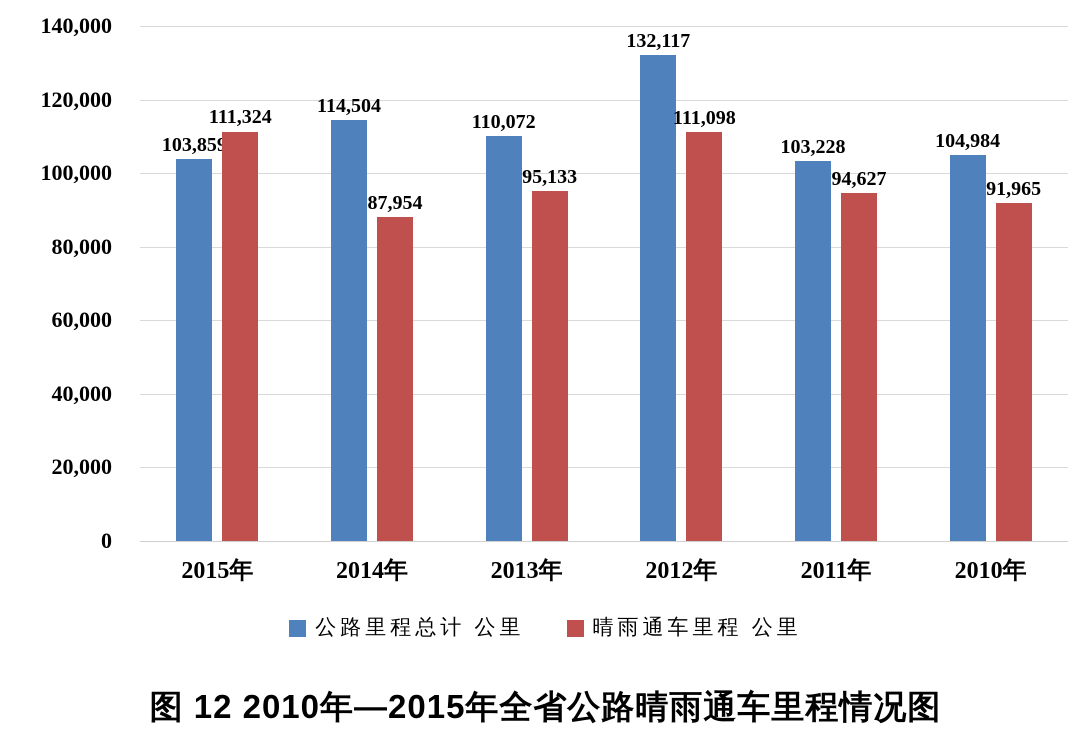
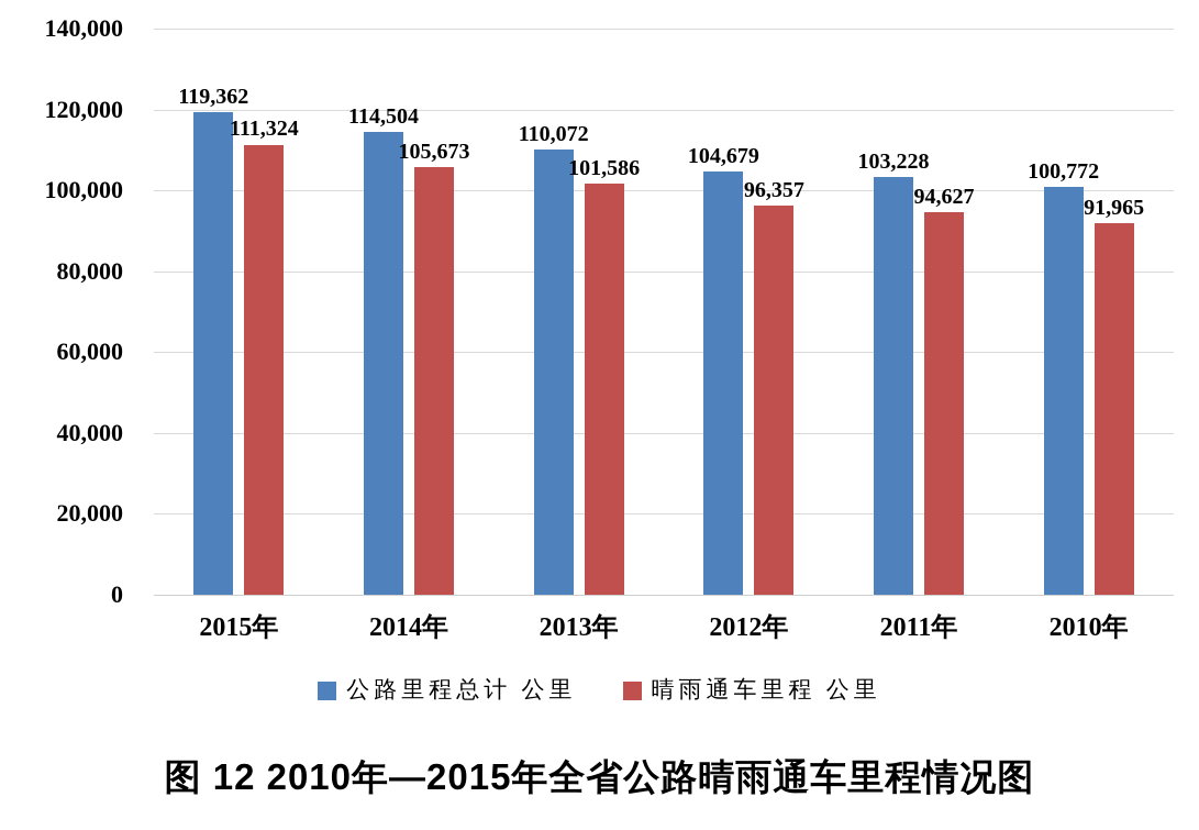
公路里程总计 公里/2015年: 103,859 -> 119,362
晴雨通车里程 公里/2014年: 87,954 -> 105,673
晴雨通车里程 公里/2013年: 95,133 -> 101,586
公路里程总计 公里/2012年: 132,117 -> 104,679
晴雨通车里程 公里/2012年: 111,098 -> 96,357
公路里程总计 公里/2010年: 104,984 -> 100,772
